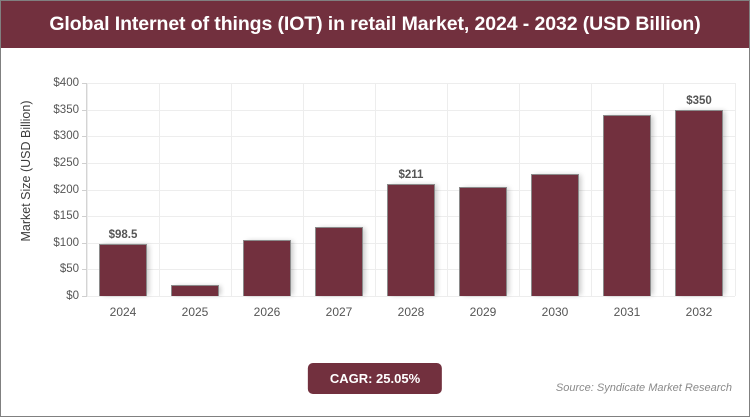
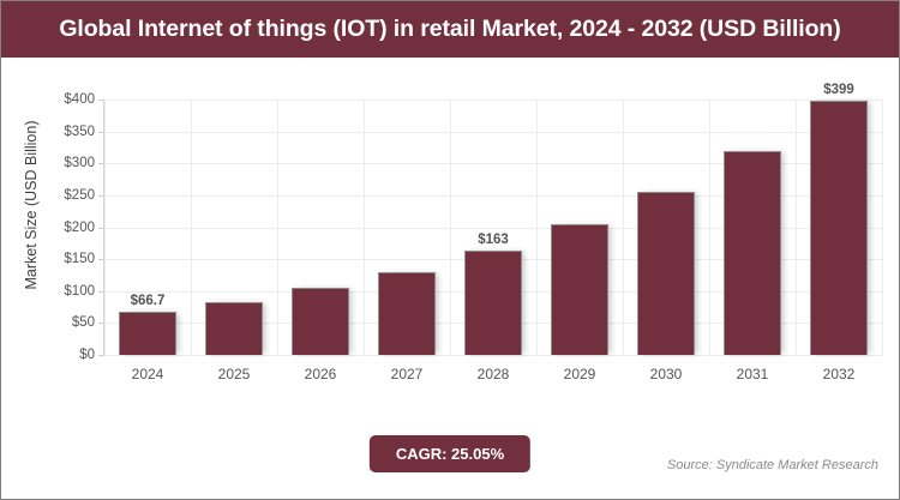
2024: $98.5 -> $66.7
2025: $20 -> $80
2028: $211 -> $163
2030: $230 -> $260
2031: $340 -> $320
2032: $350 -> $399
